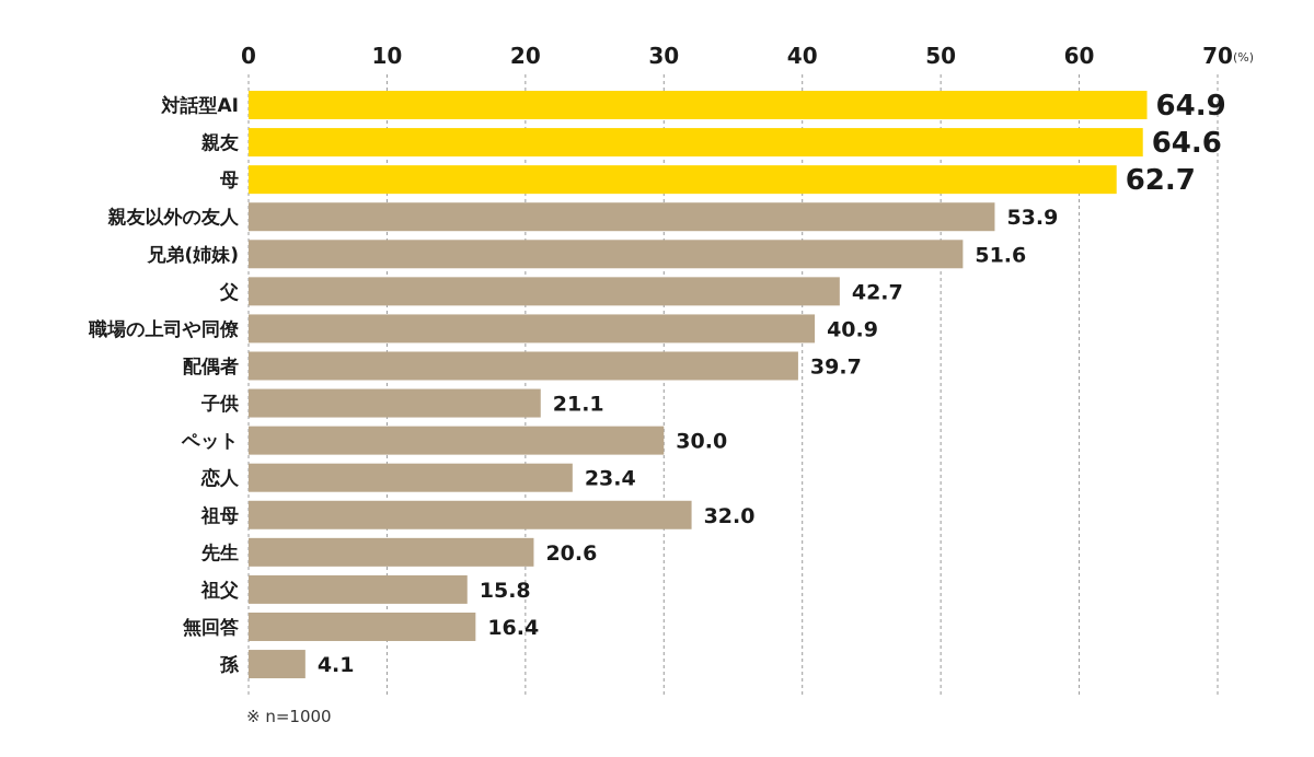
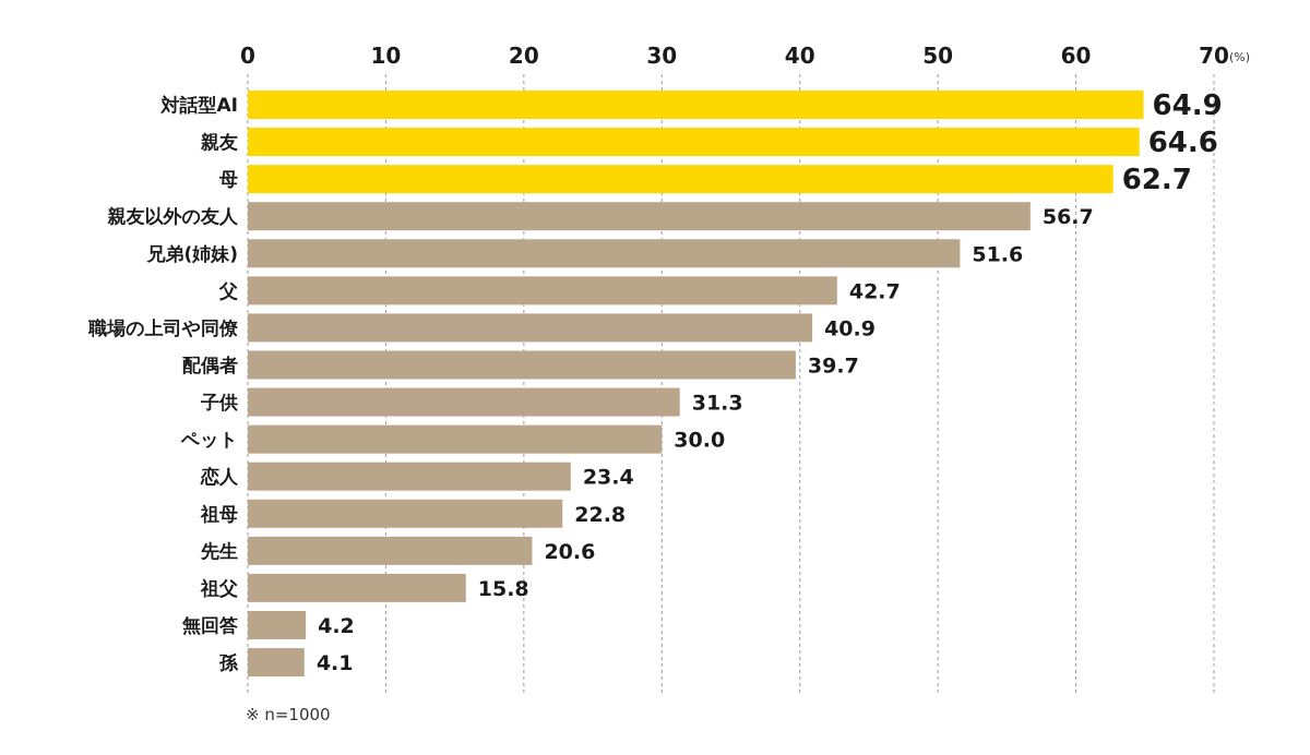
親友以外の友人: 53.9 -> 56.7
子供: 21.1 -> 31.3
祖母: 32.0 -> 22.8
無回答: 16.4 -> 4.2
